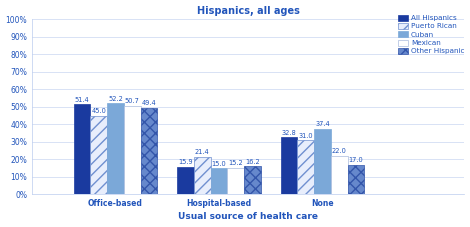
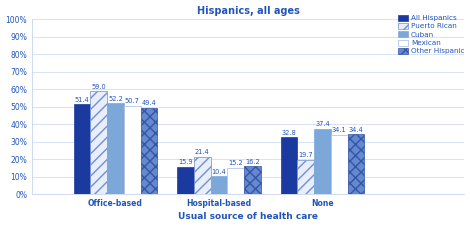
Puerto Rican/Office-based: 45% -> 59%
Cuban/Hospital-based: 15% -> 10%
Puerto Rican/None: 31% -> 20%
Mexican/None: 22% -> 34%
Other Hispanic/None: 17% -> 34%
